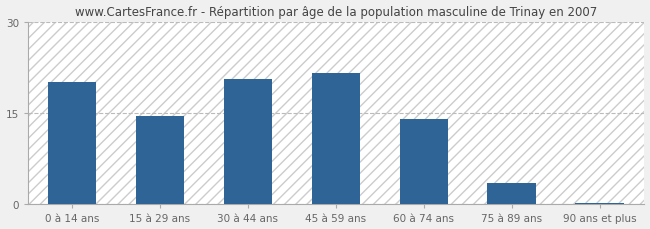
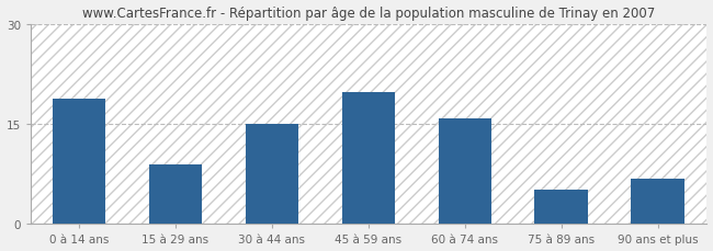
0 à 14 ans: 20.0 -> 18.8
15 à 29 ans: 14.5 -> 9.0
30 à 44 ans: 20.5 -> 15.0
45 à 59 ans: 21.5 -> 19.8
60 à 74 ans: 14.0 -> 15.8
75 à 89 ans: 3.5 -> 5.2
90 ans et plus: 0.2 -> 6.8
